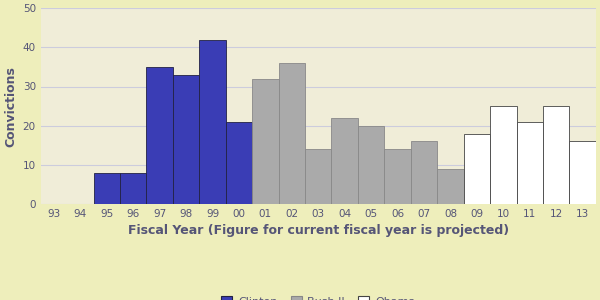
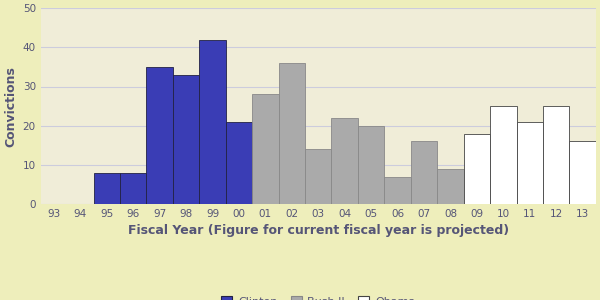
01: 32 -> 28
06: 14 -> 7
